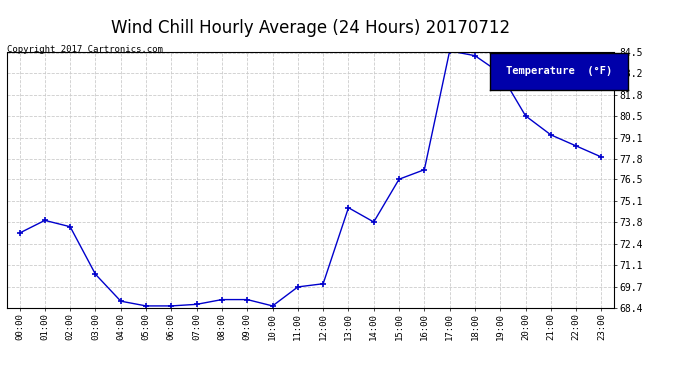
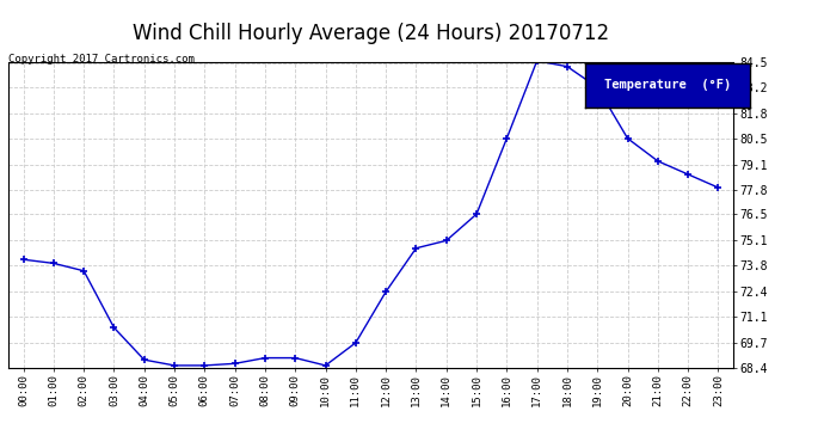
00:00: 73.1 -> 74.1
12:00: 69.9 -> 72.4
14:00: 73.8 -> 75.1
16:00: 77.1 -> 80.5
